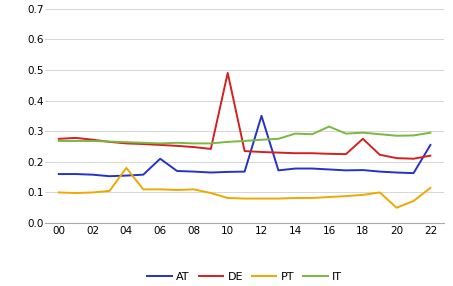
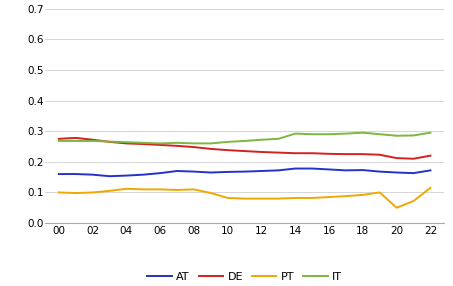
PT/04: 0.180 -> 0.112
AT/06: 0.210 -> 0.163
DE/10: 0.490 -> 0.238
AT/12: 0.350 -> 0.170
IT/16: 0.315 -> 0.290
DE/18: 0.275 -> 0.225
AT/22: 0.255 -> 0.172
